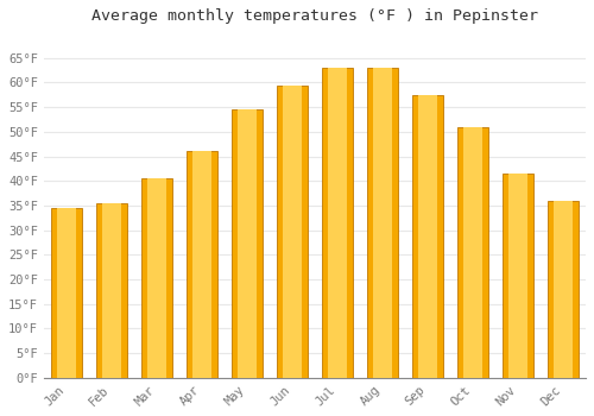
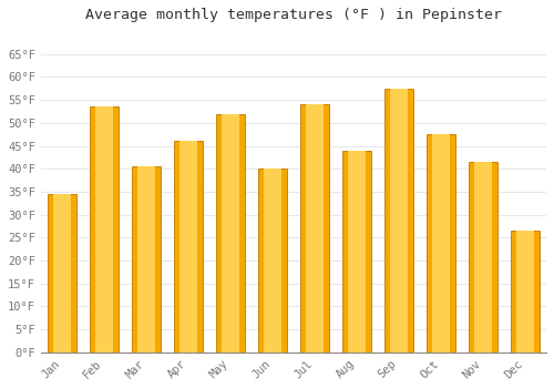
Feb: 35.5°F -> 53.5°F
May: 54.5°F -> 52.0°F
Jun: 59.5°F -> 40.0°F
Jul: 63.0°F -> 54.0°F
Aug: 63.0°F -> 44.0°F
Oct: 51.0°F -> 47.5°F
Dec: 36.0°F -> 26.5°F
